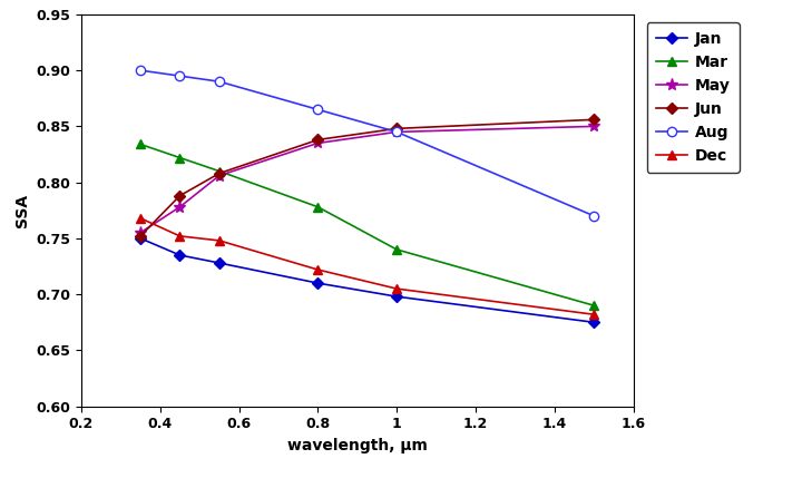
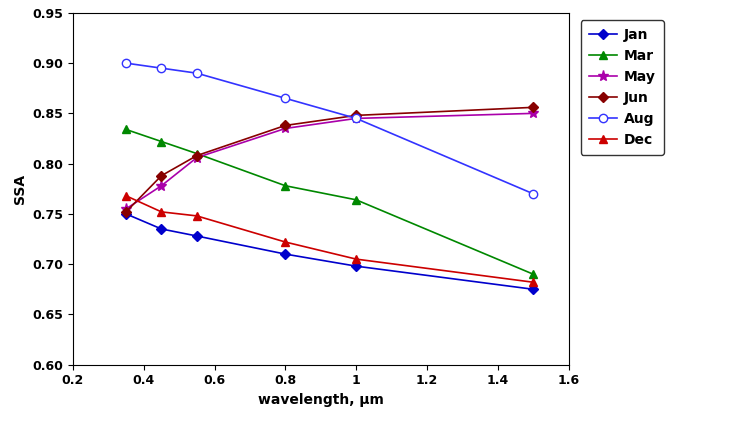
Mar/1: 0.740 -> 0.764
